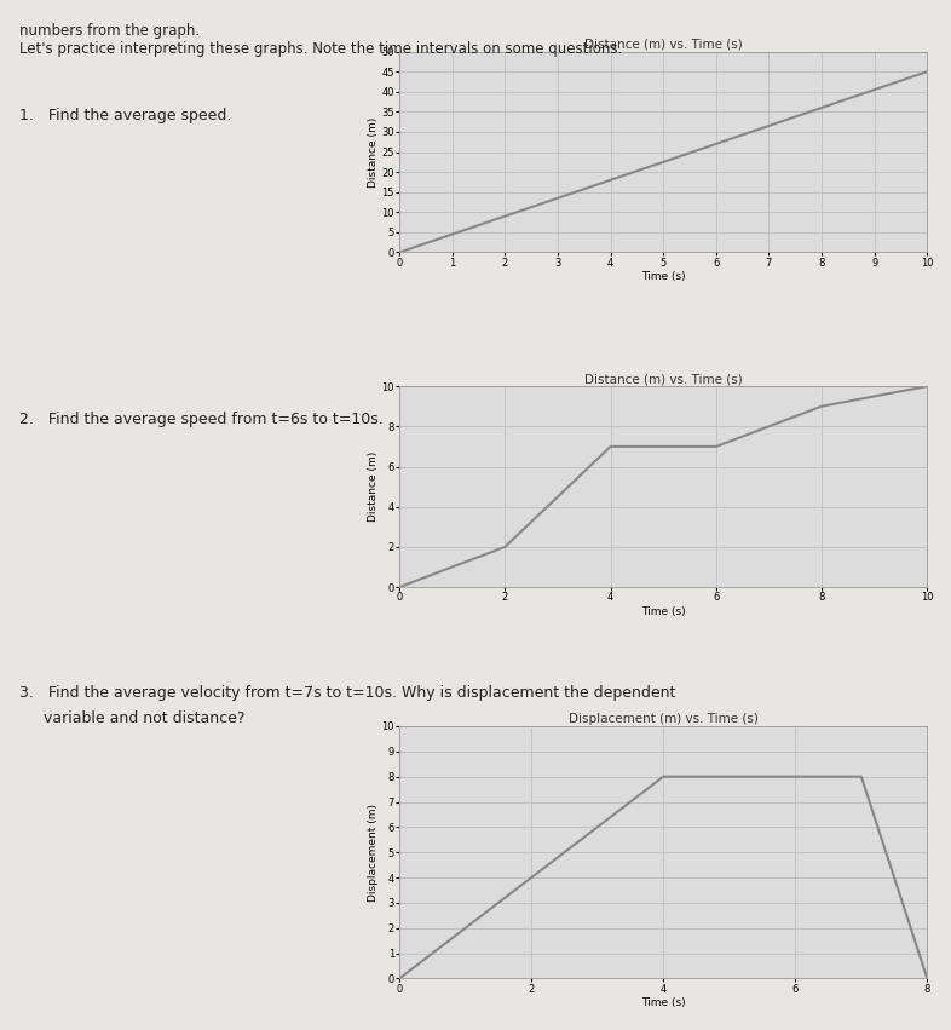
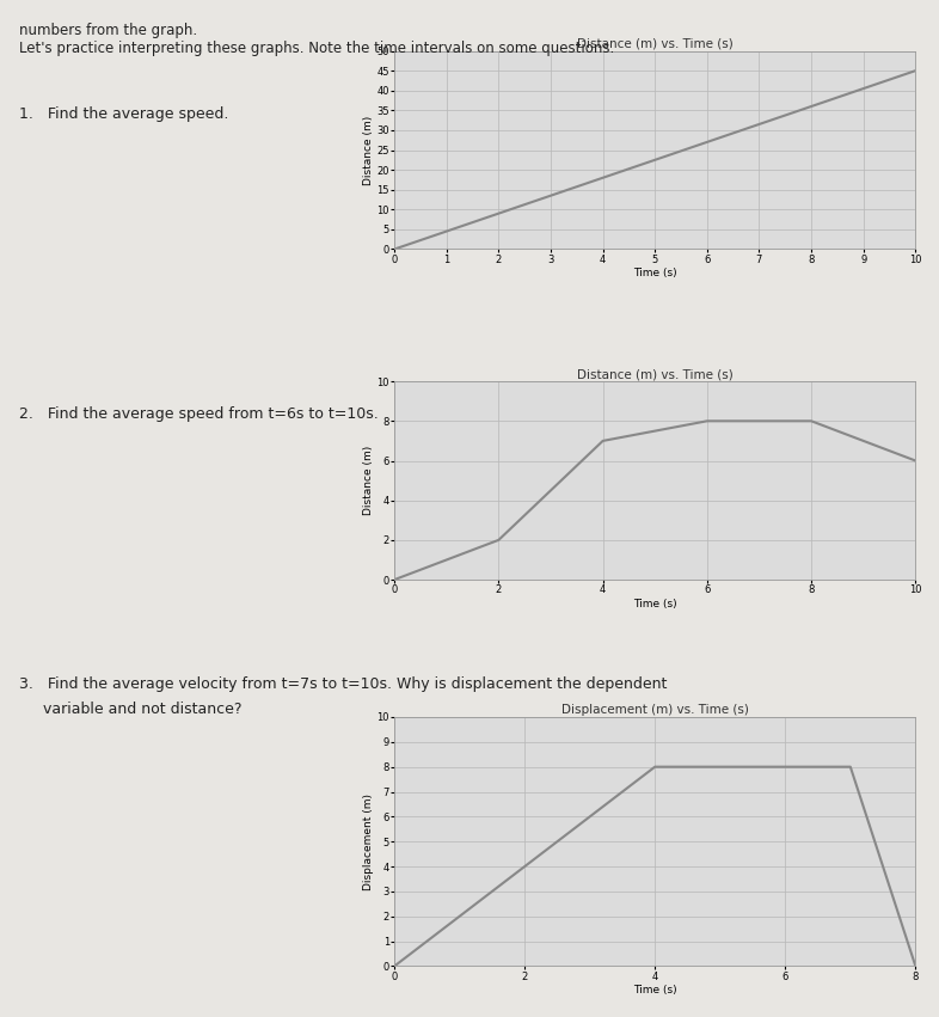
Distance (m) vs. Time (s)/6: 7 -> 8
Distance (m) vs. Time (s)/8: 9 -> 8
Distance (m) vs. Time (s)/10: 10 -> 6
